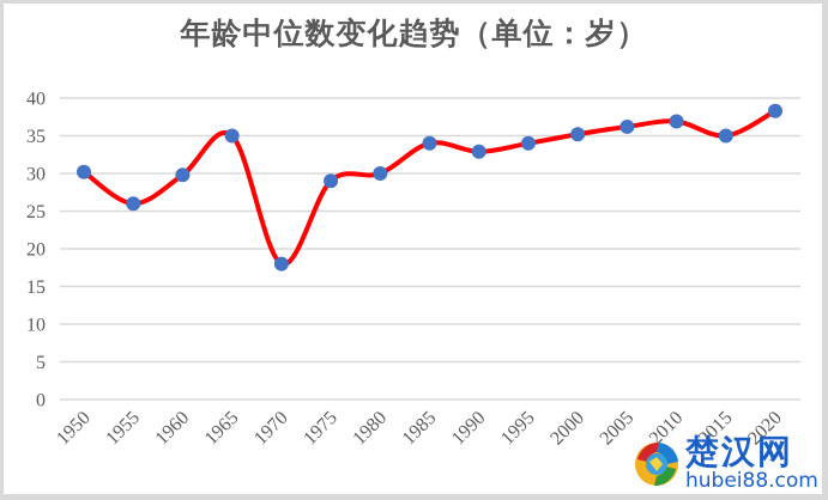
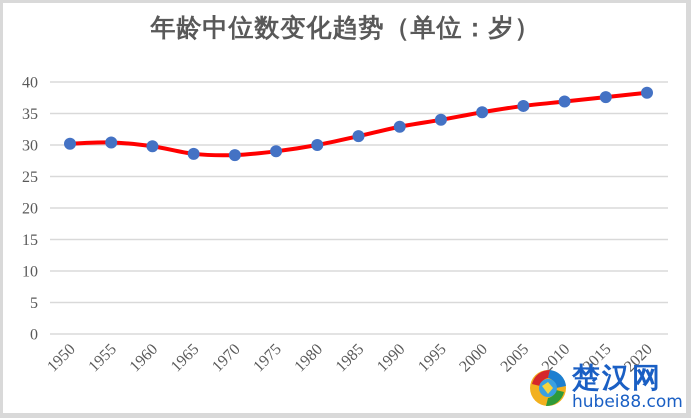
1955: 26 -> 30
1965: 35 -> 29
1970: 18 -> 28
1985: 34 -> 31
2015: 35 -> 38
